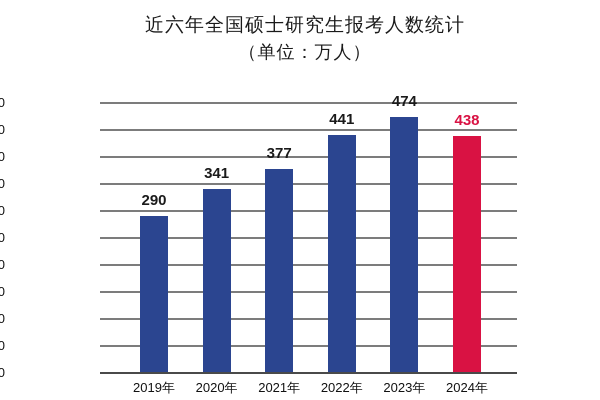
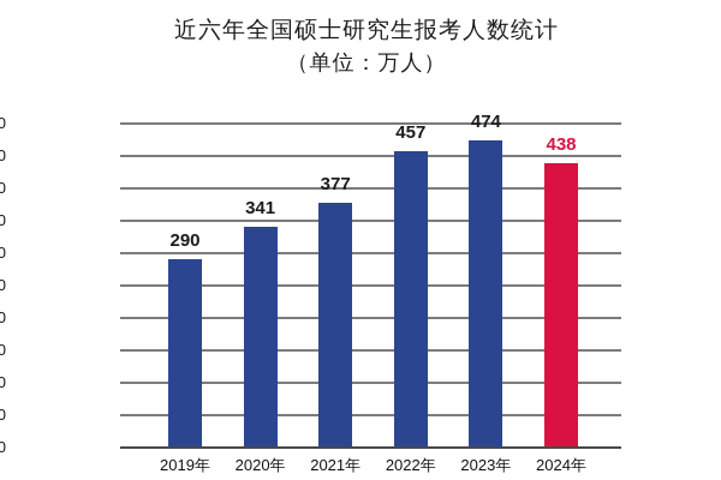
2022年: 441 -> 457
